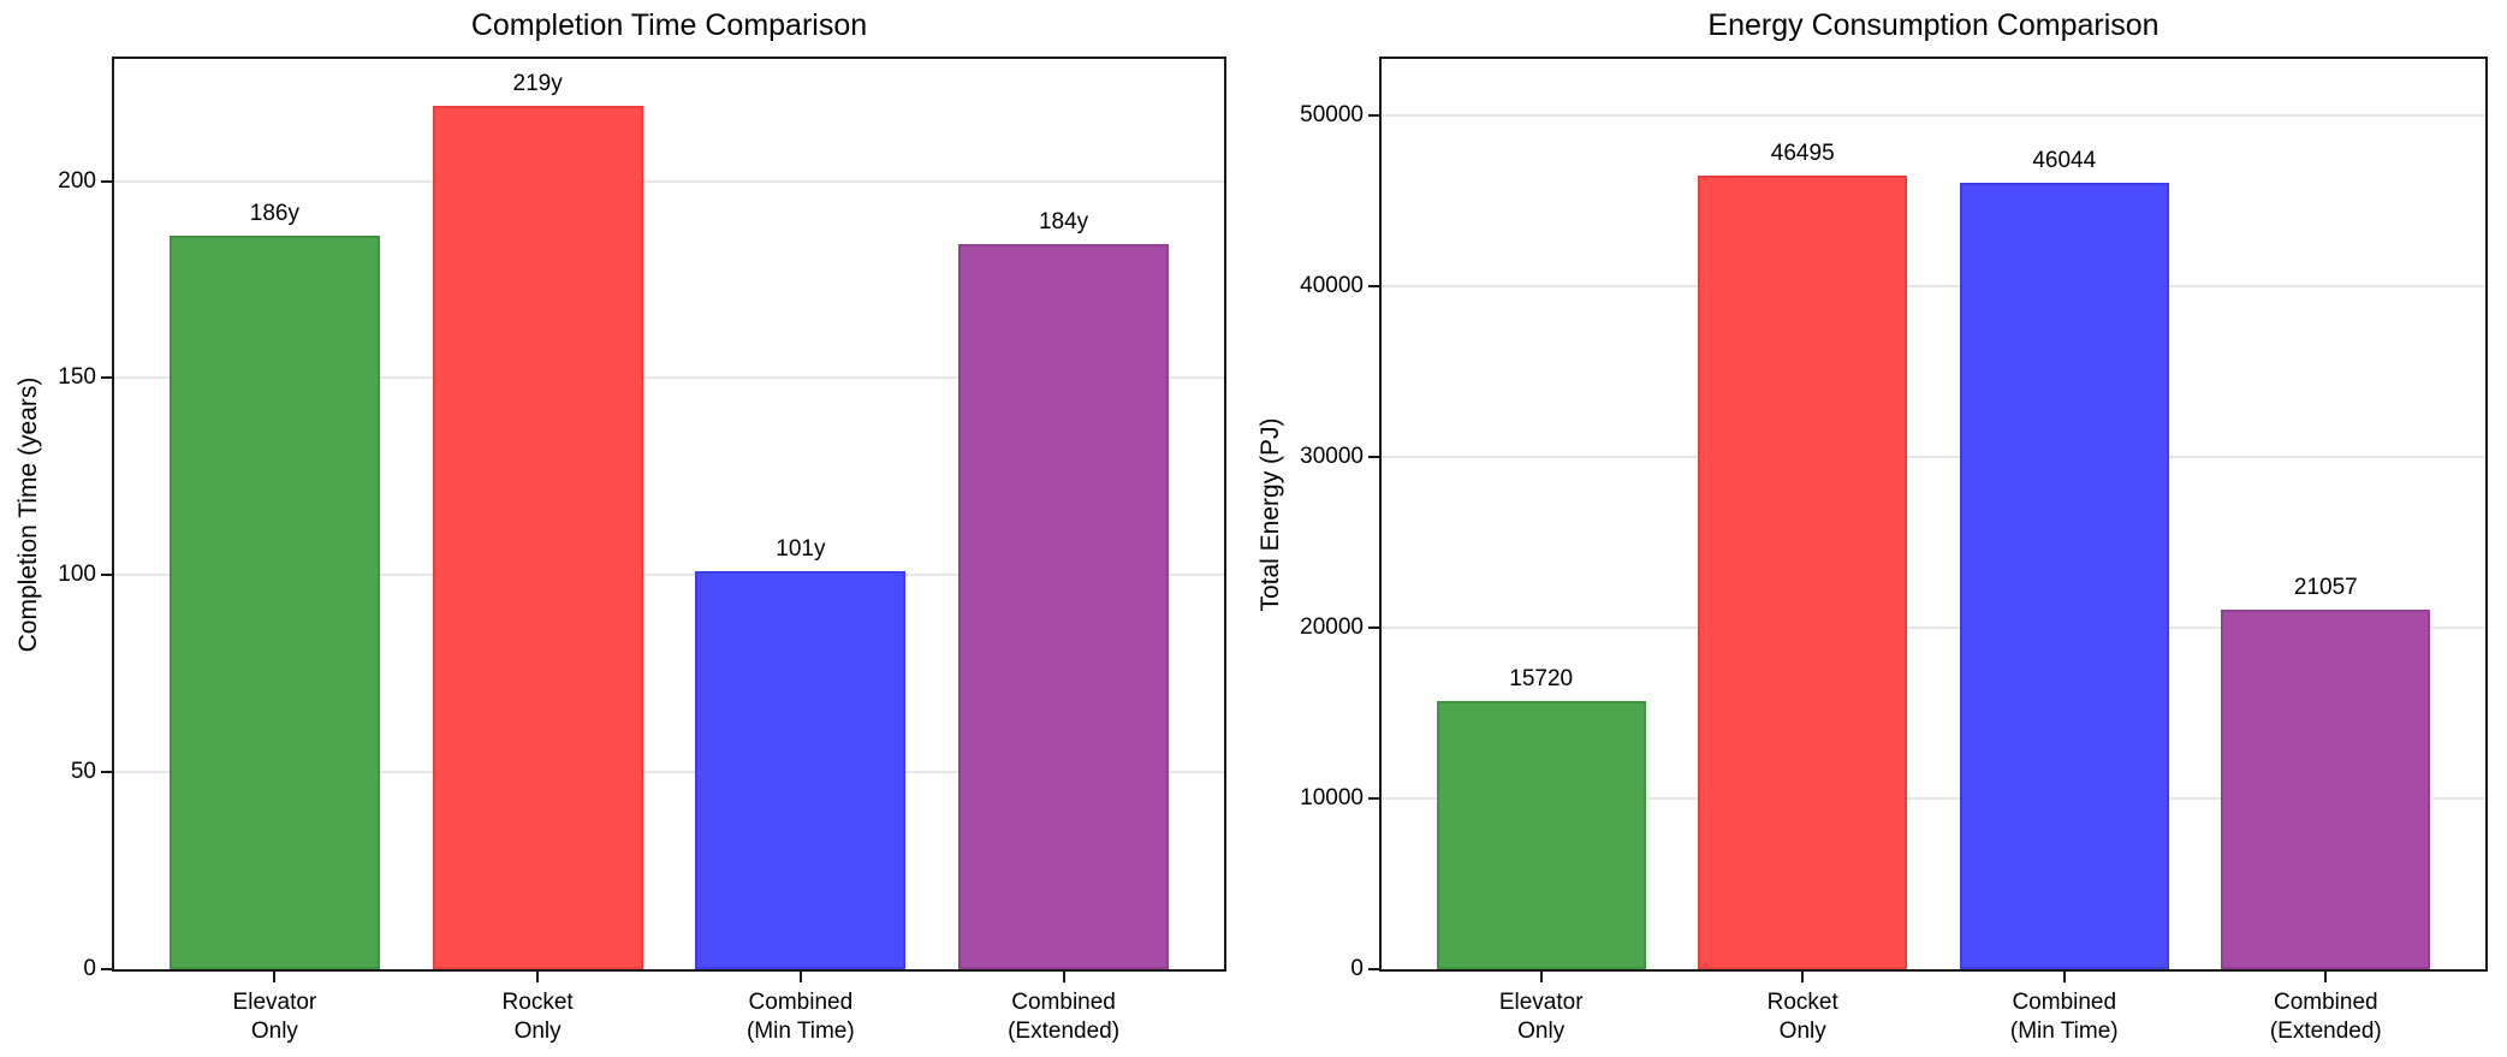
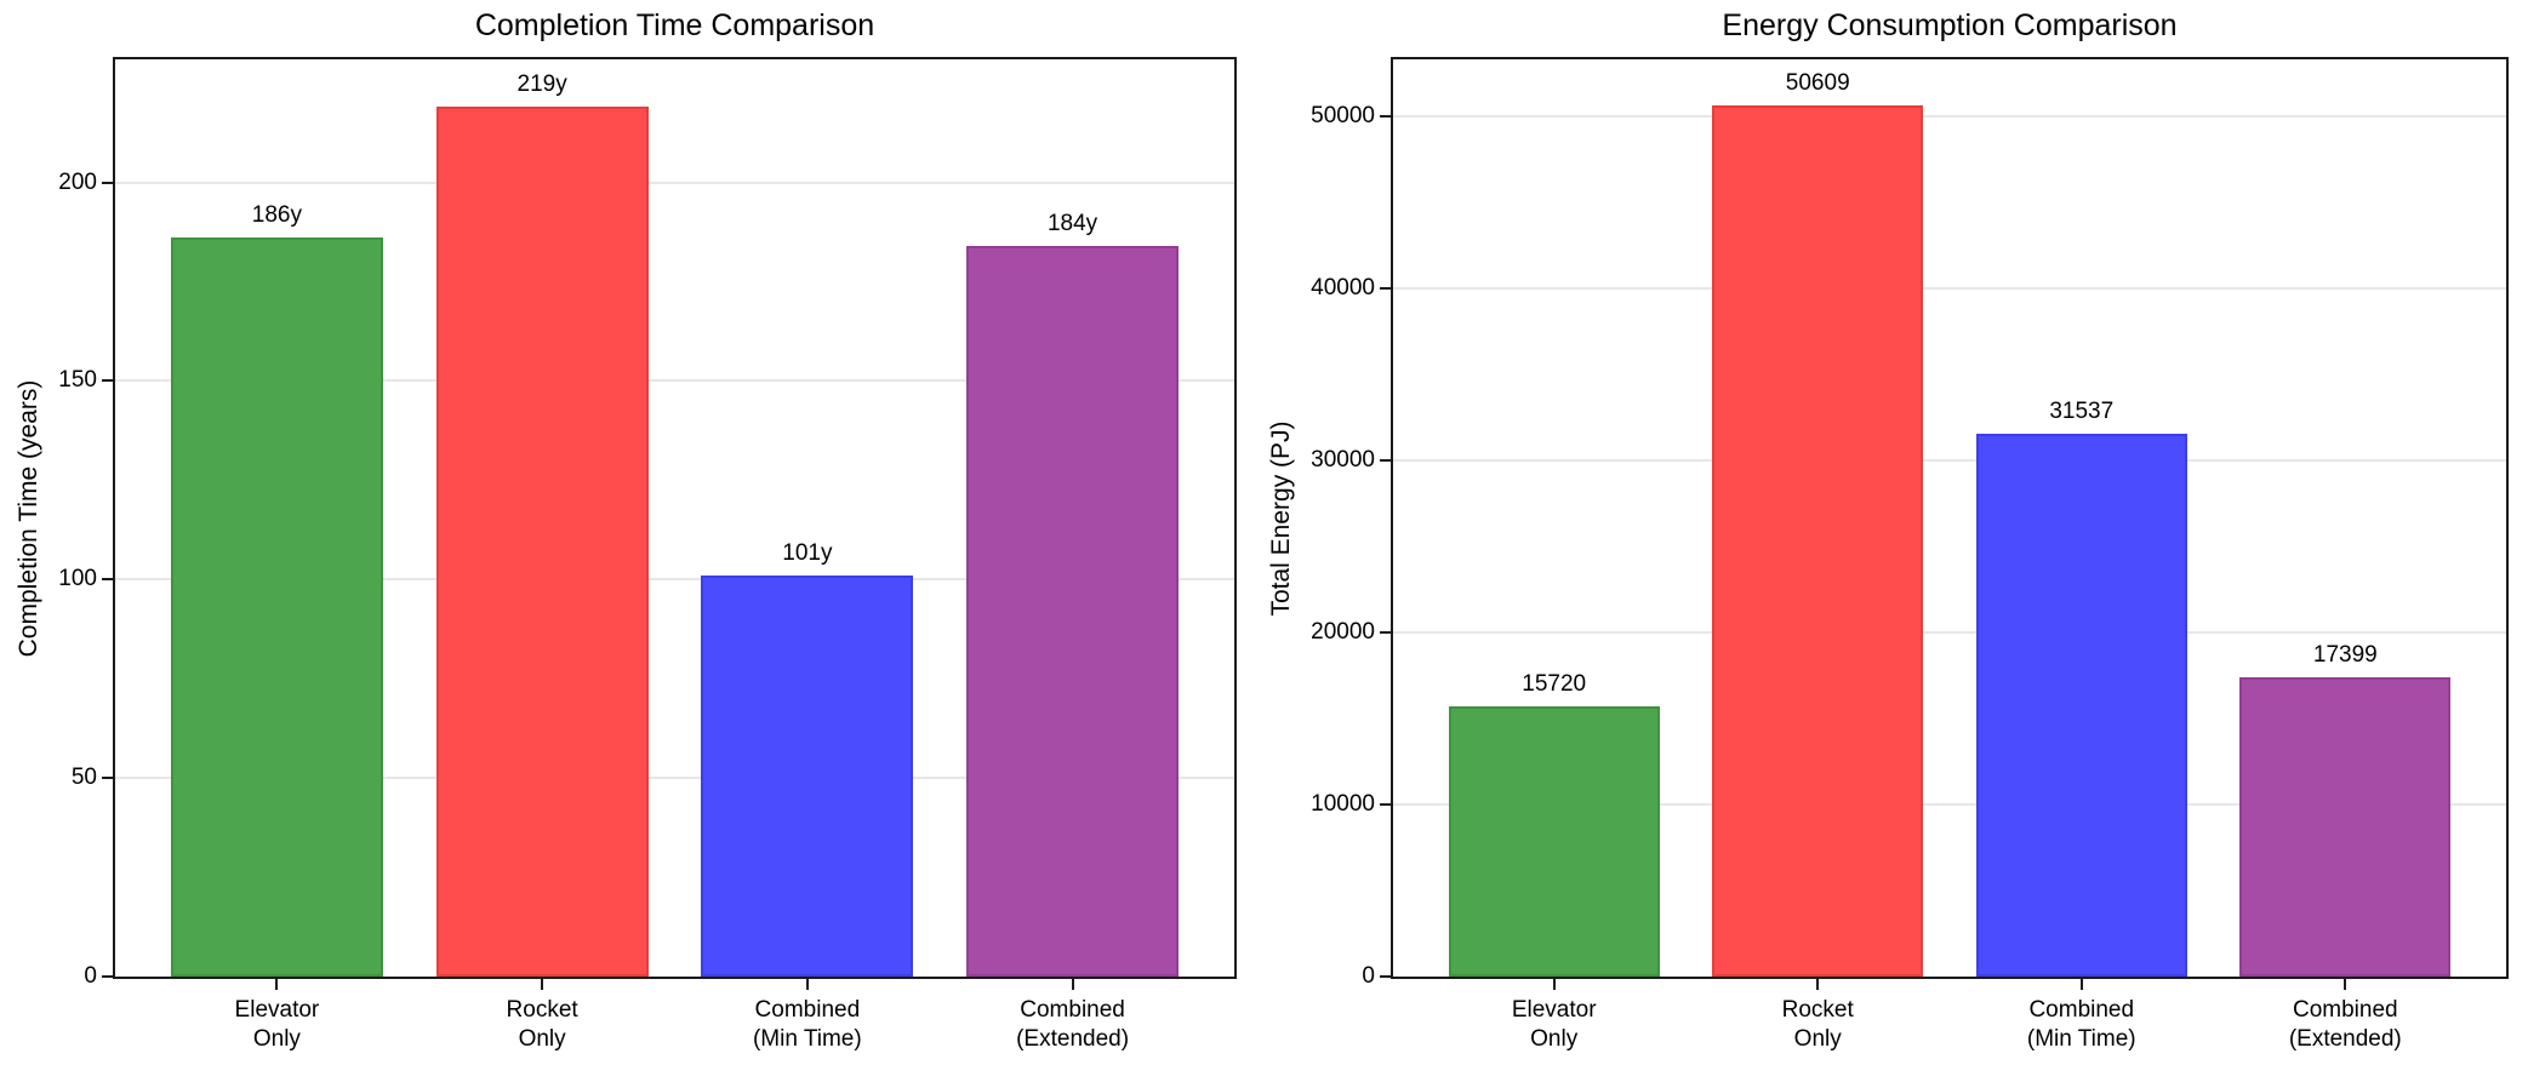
Energy Consumption Comparison/Rocket Only: 46495 -> 50609
Energy Consumption Comparison/Combined (Min Time): 46044 -> 31537
Energy Consumption Comparison/Combined (Extended): 21057 -> 17399
